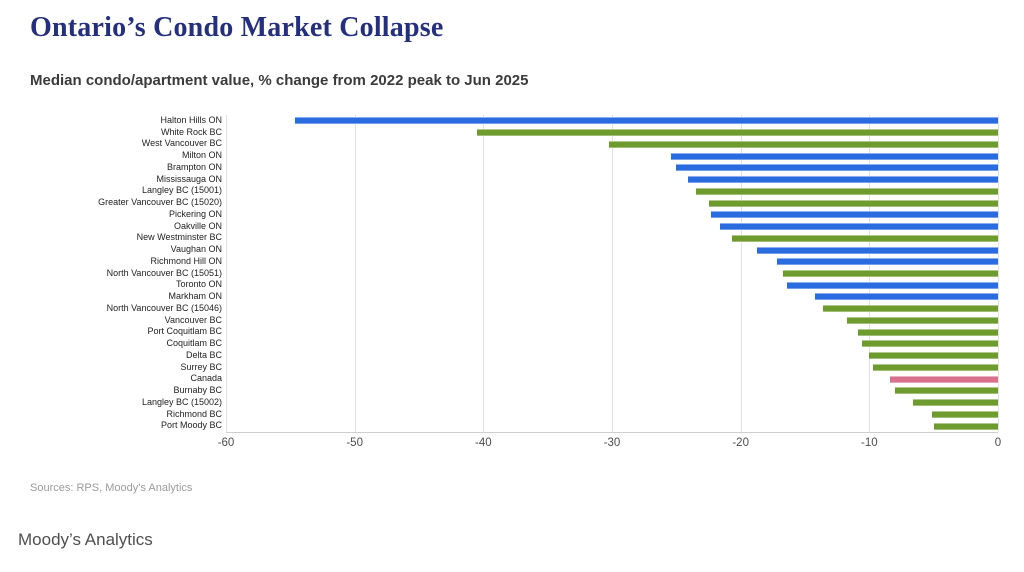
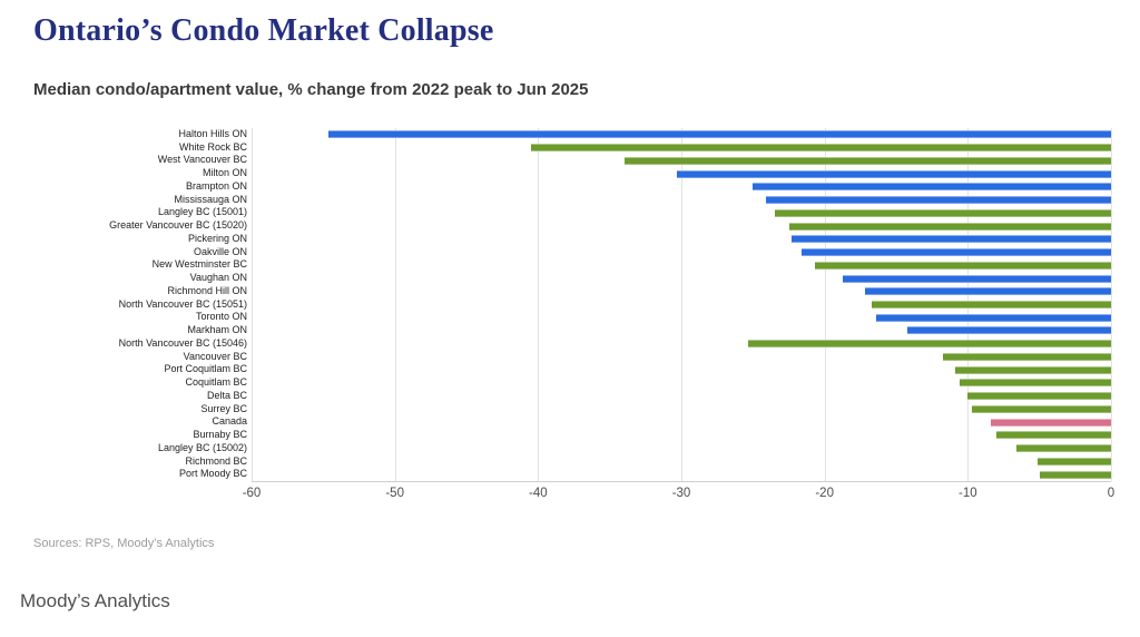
West Vancouver BC: -30.2 -> -34.0
Milton ON: -25.4 -> -30.3
North Vancouver BC (15046): -13.6 -> -25.3
